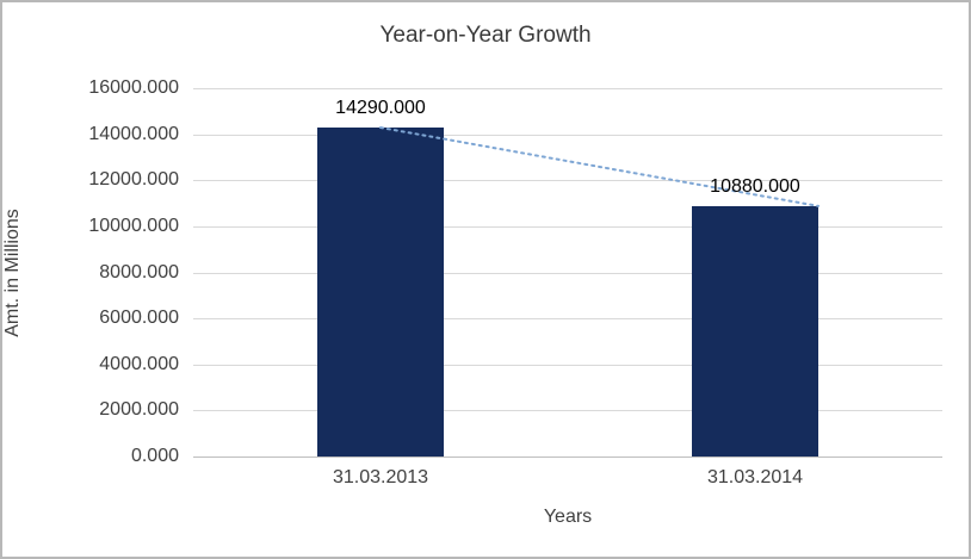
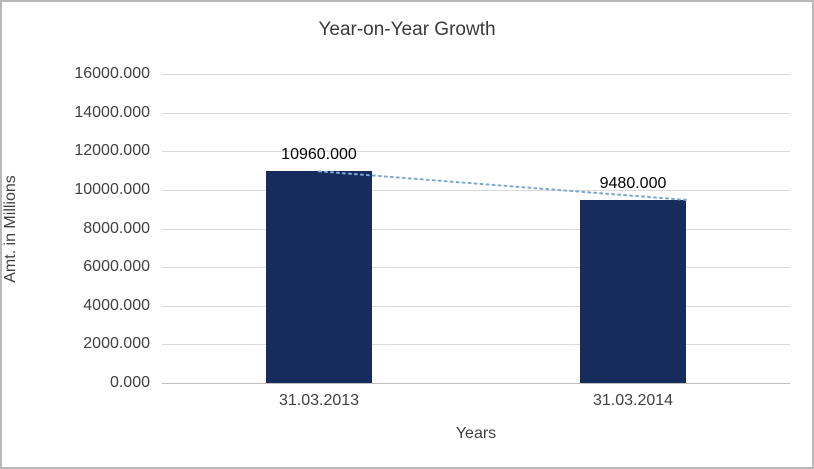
31.03.2013: 14290.000 -> 10960.000
31.03.2014: 10880.000 -> 9480.000
